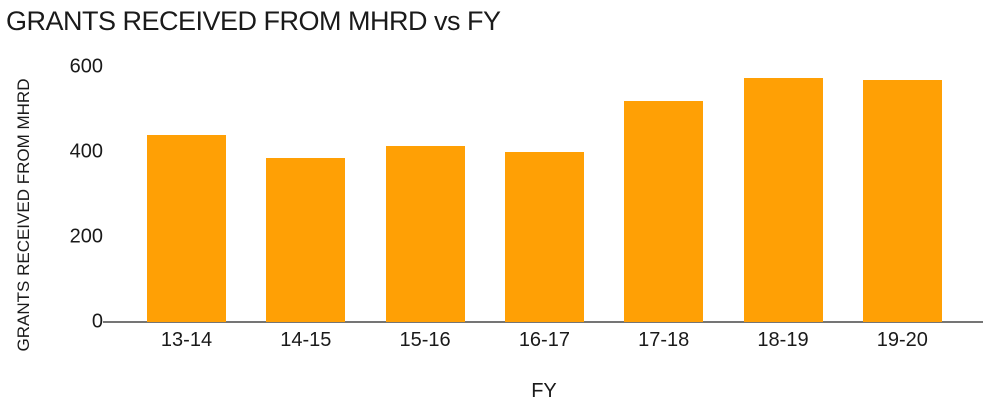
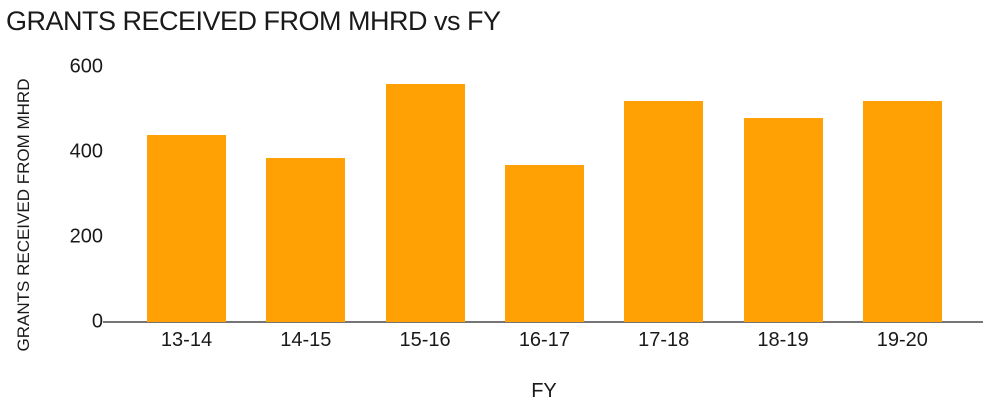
15-16: 420 -> 560
16-17: 400 -> 370
18-19: 580 -> 480
19-20: 570 -> 520
